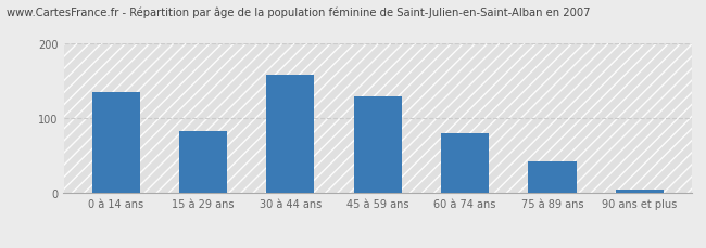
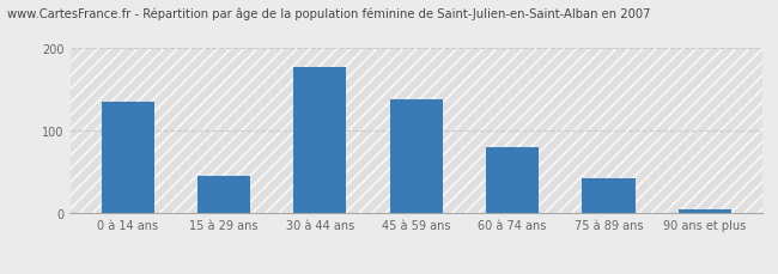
15 à 29 ans: 83 -> 46
30 à 44 ans: 158 -> 178
45 à 59 ans: 130 -> 138
